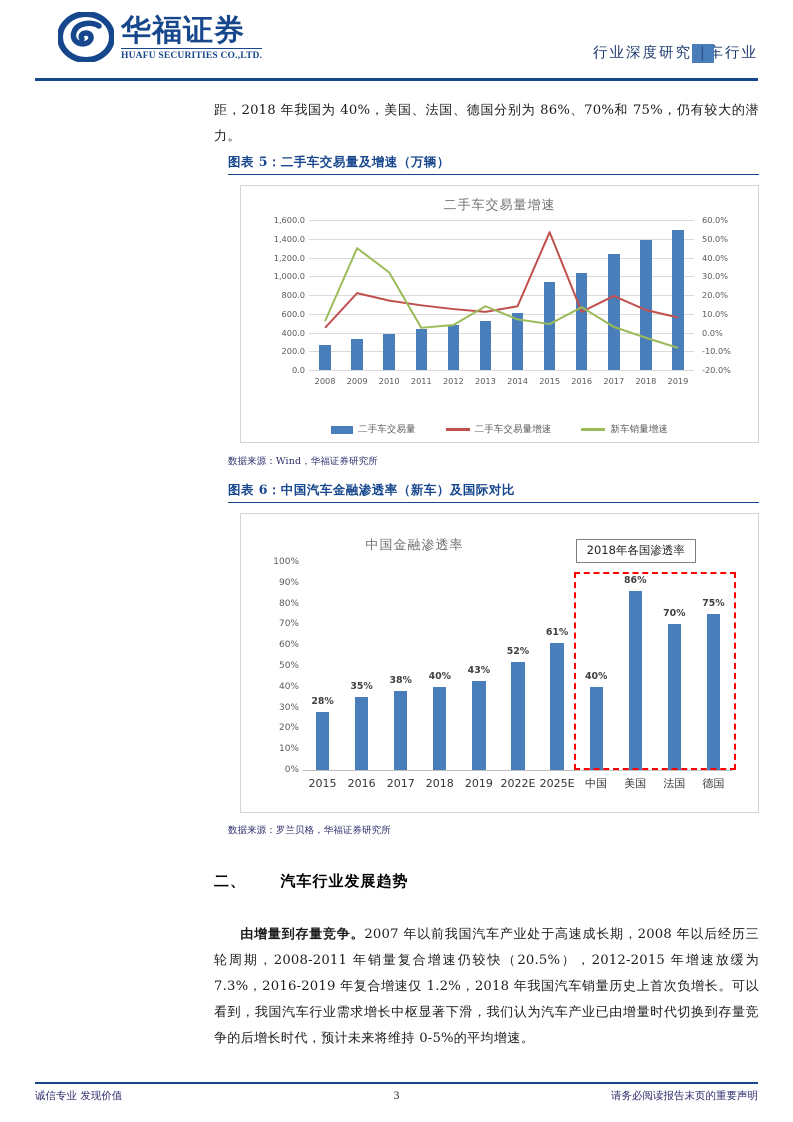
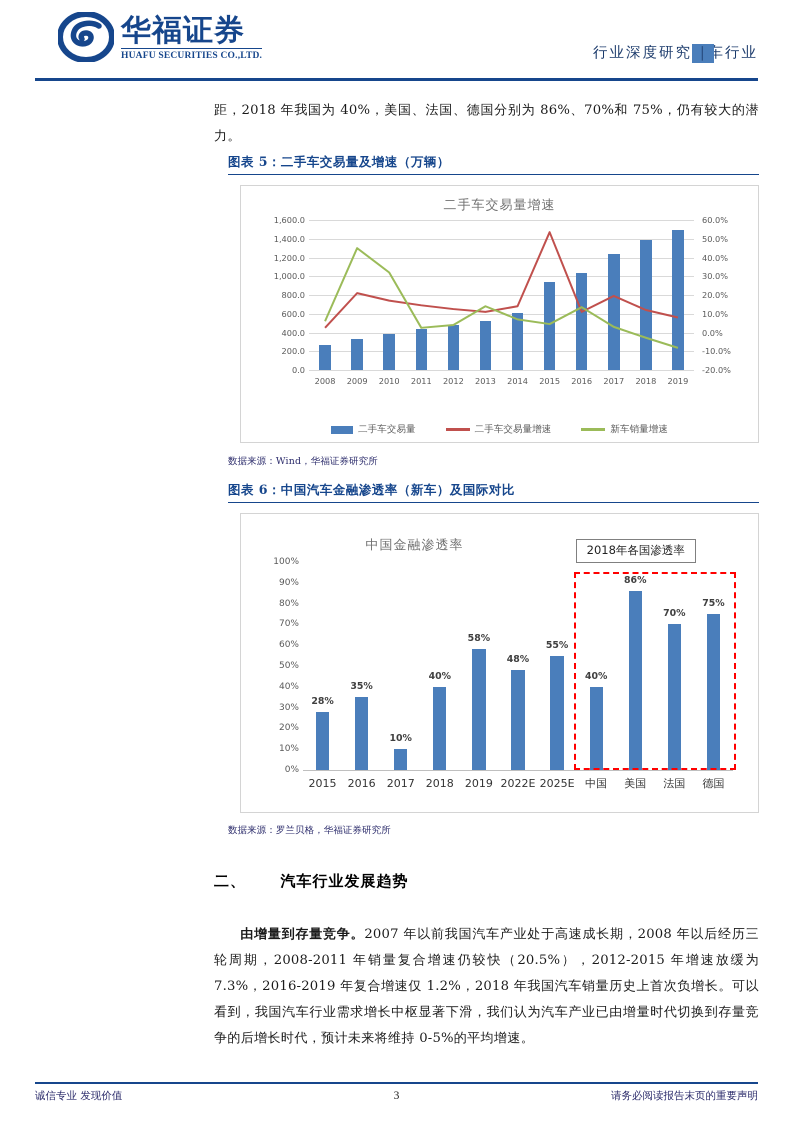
中国金融渗透率/2017: 38% -> 10%
中国金融渗透率/2019: 43% -> 58%
中国金融渗透率/2022E: 52% -> 48%
中国金融渗透率/2025E: 61% -> 55%
